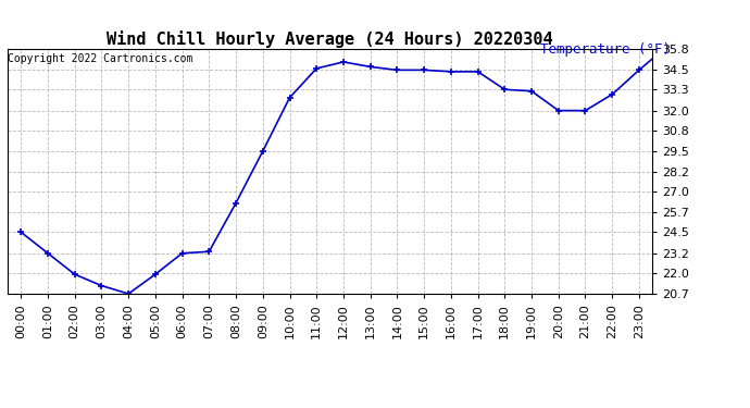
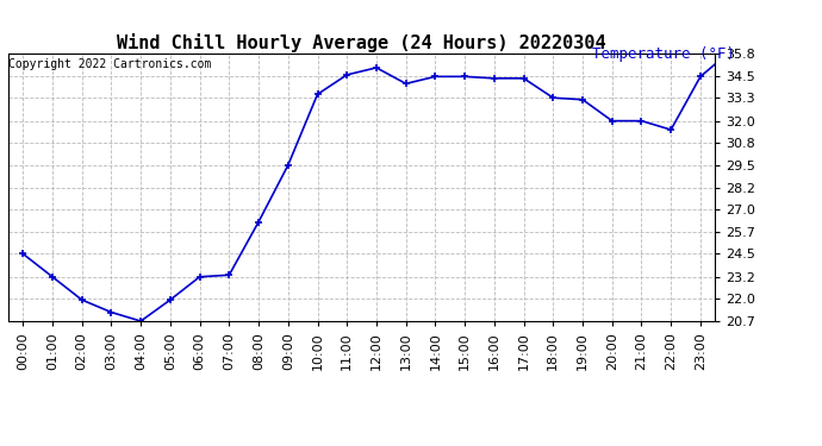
10:00: 32.8 -> 33.5
13:00: 34.7 -> 34.1
22:00: 33.0 -> 31.5
